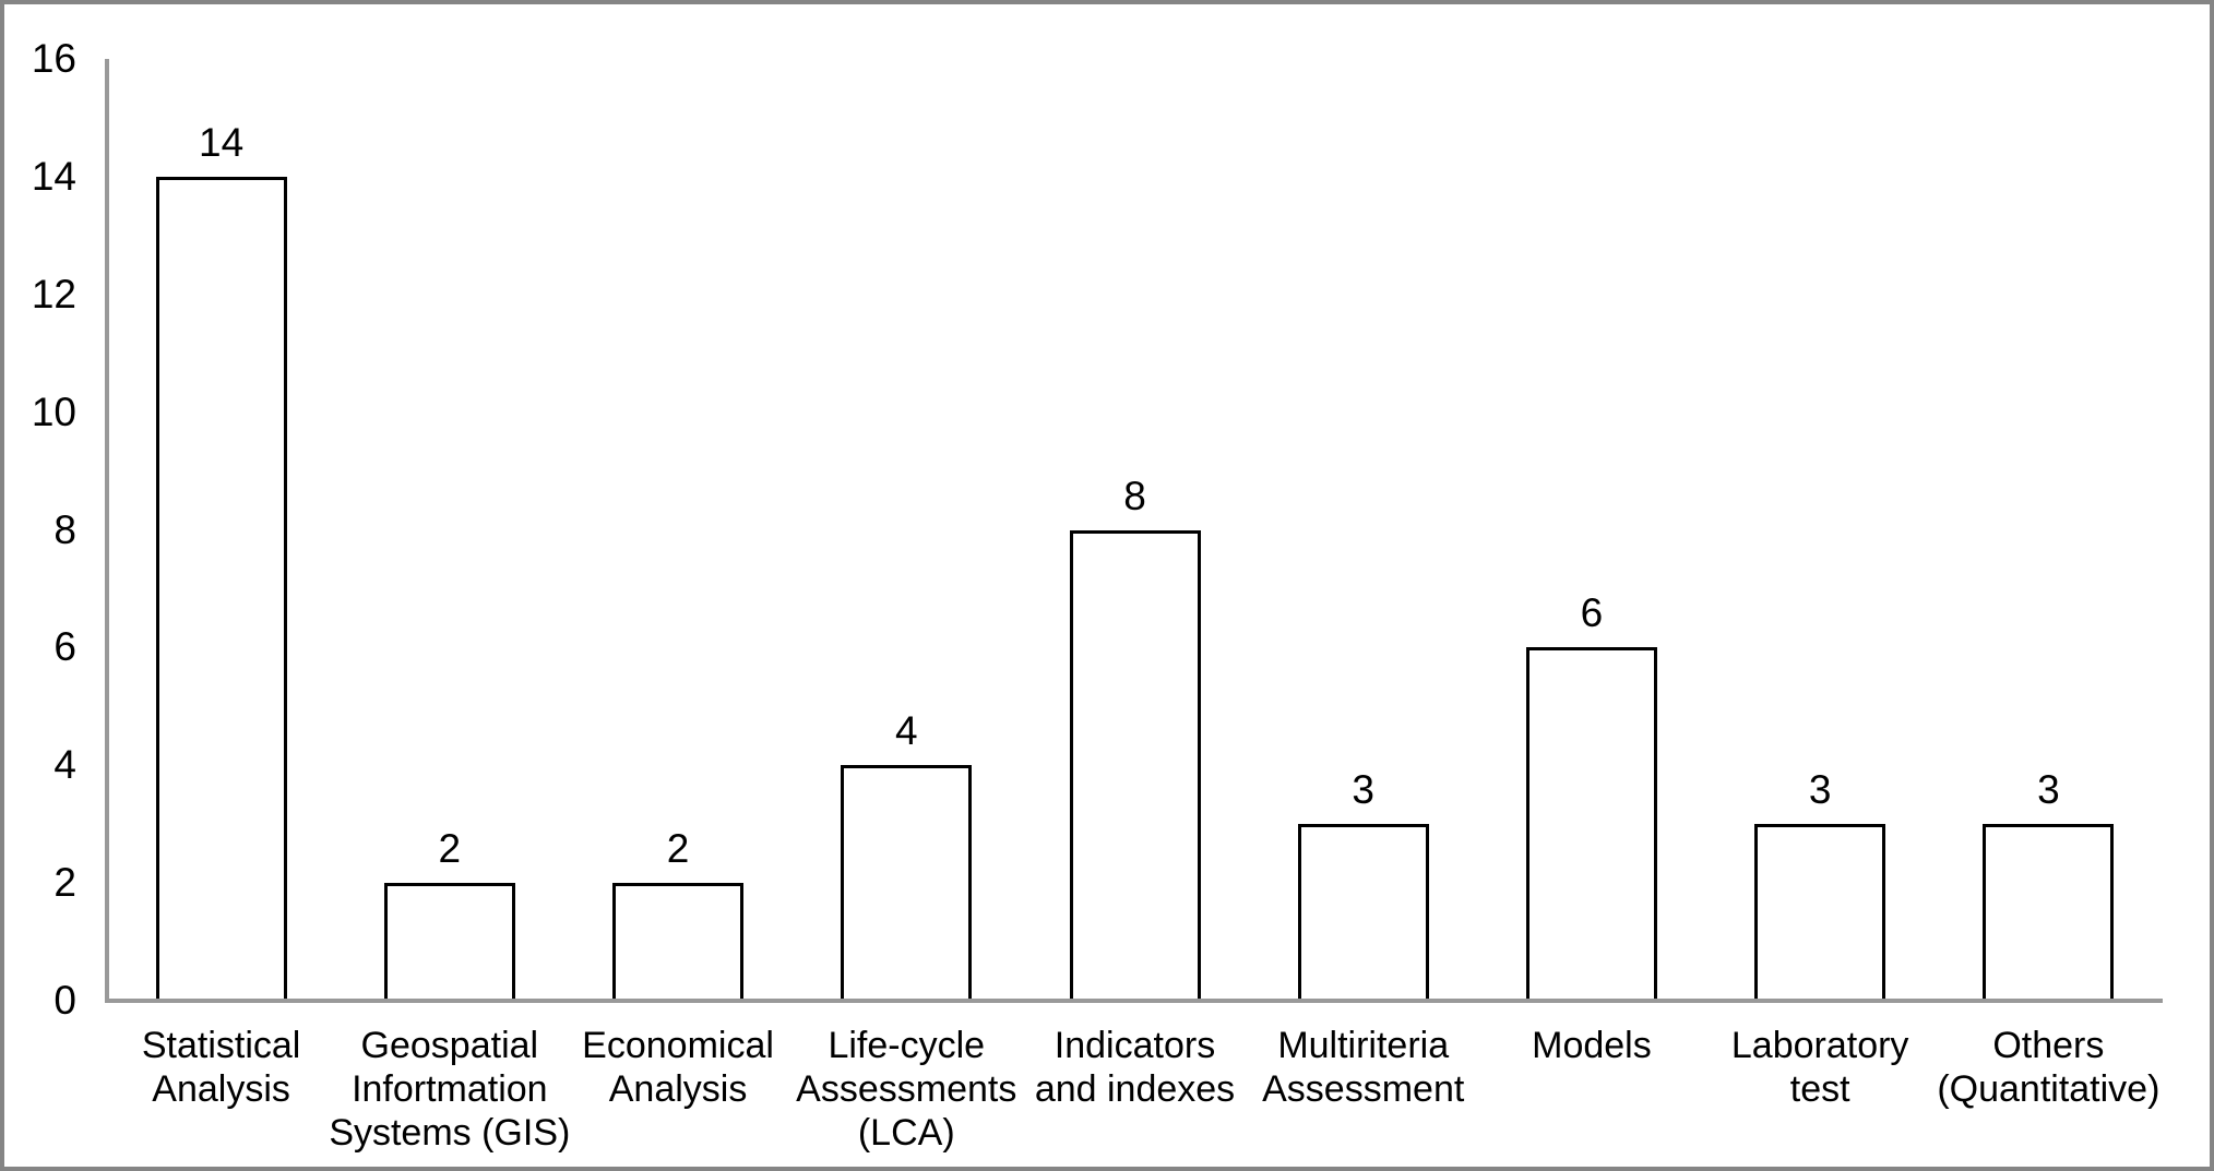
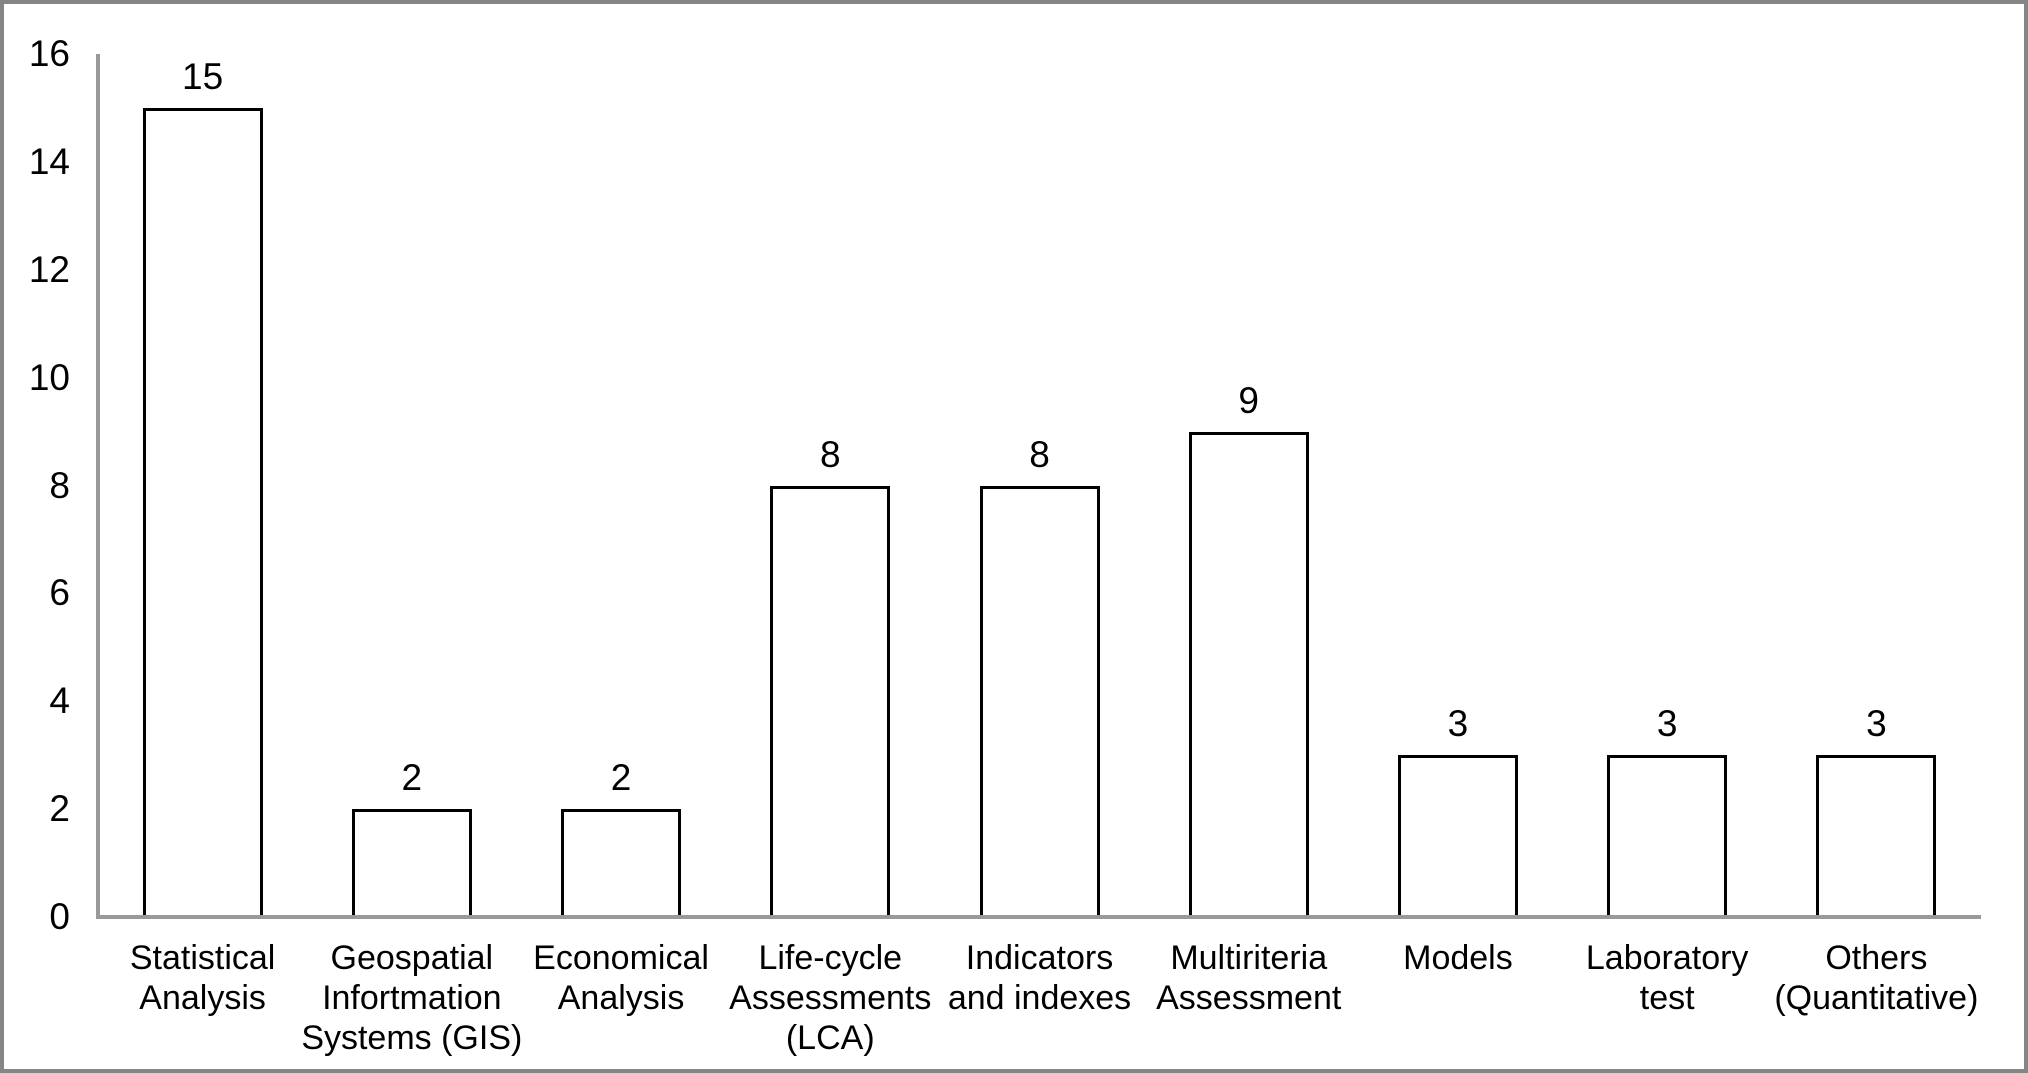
Statistical Analysis: 14 -> 15
Life-cycle Assessments (LCA): 4 -> 8
Multiriteria Assessment: 3 -> 9
Models: 6 -> 3
